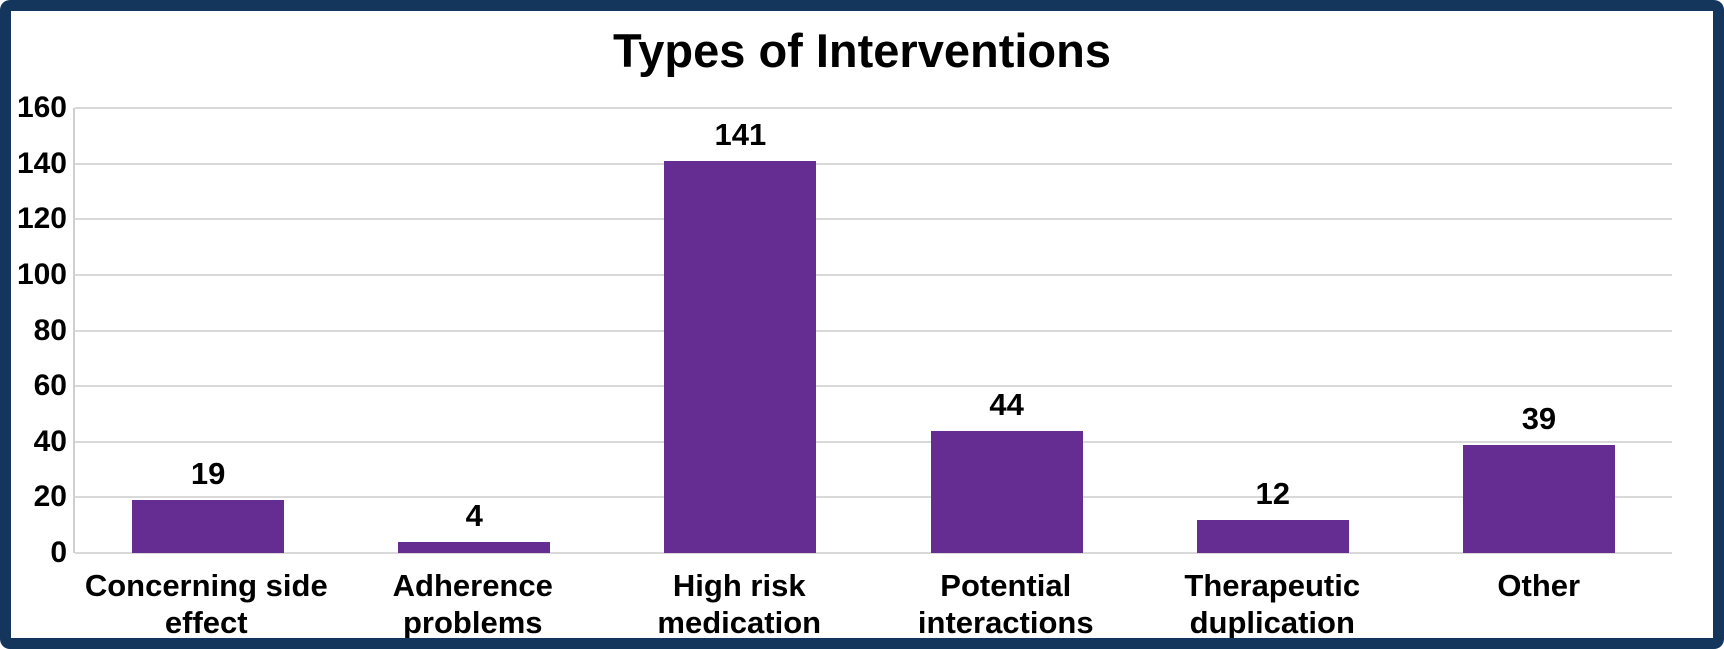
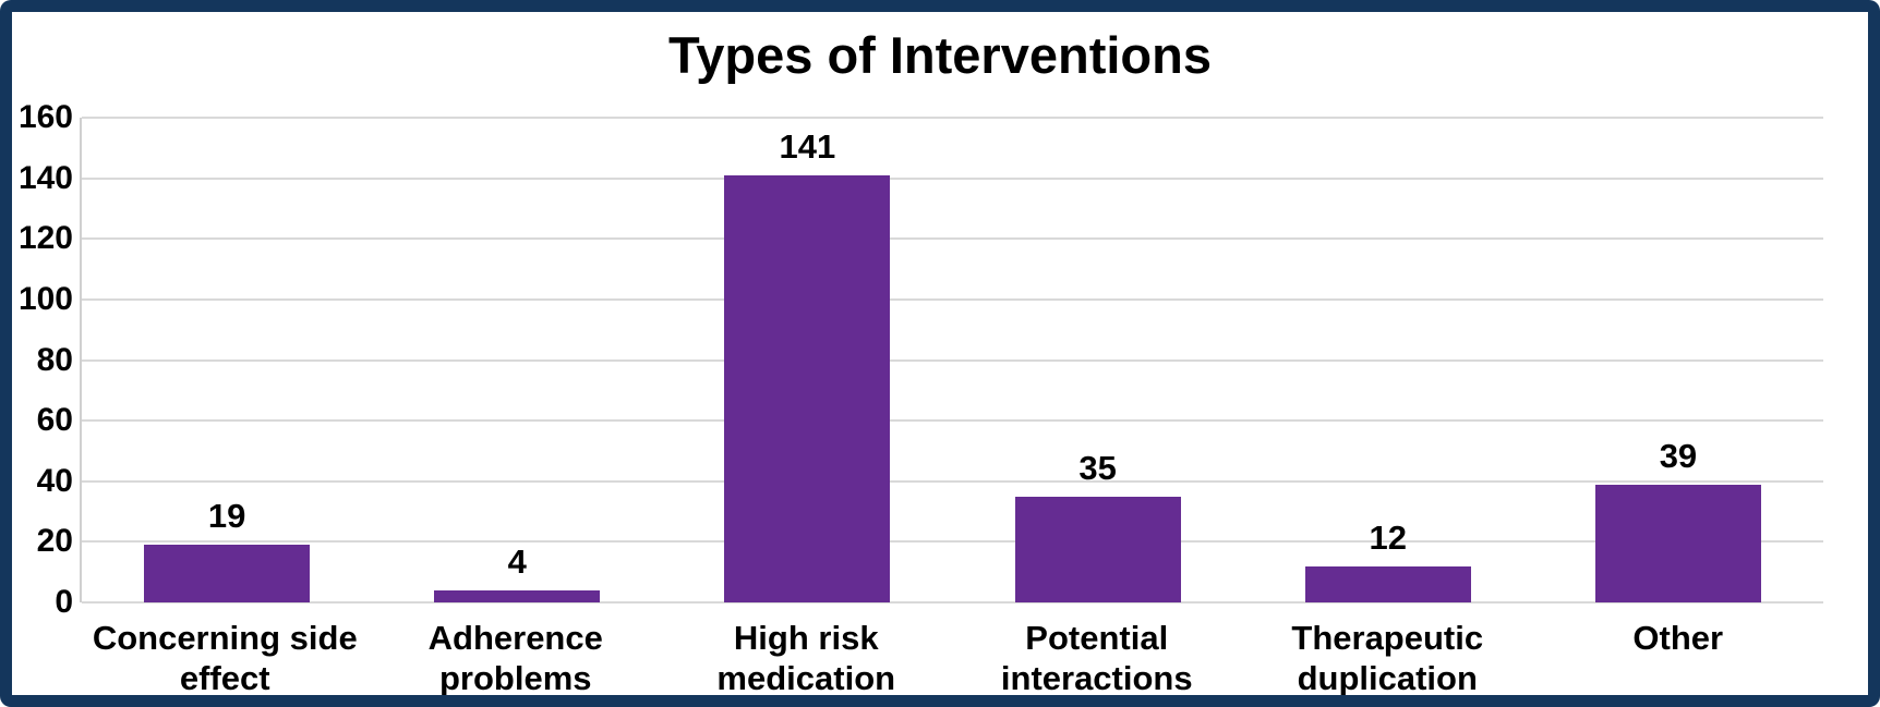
Potential interactions: 44 -> 35
